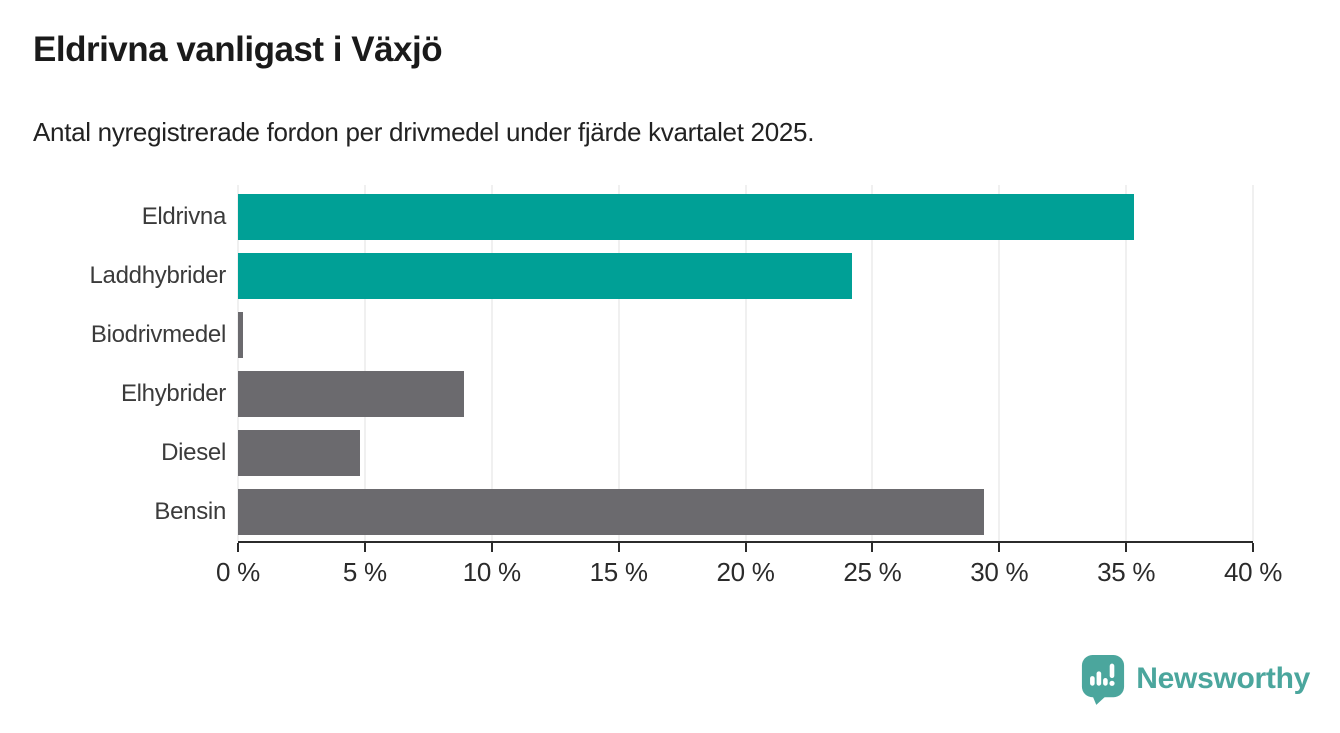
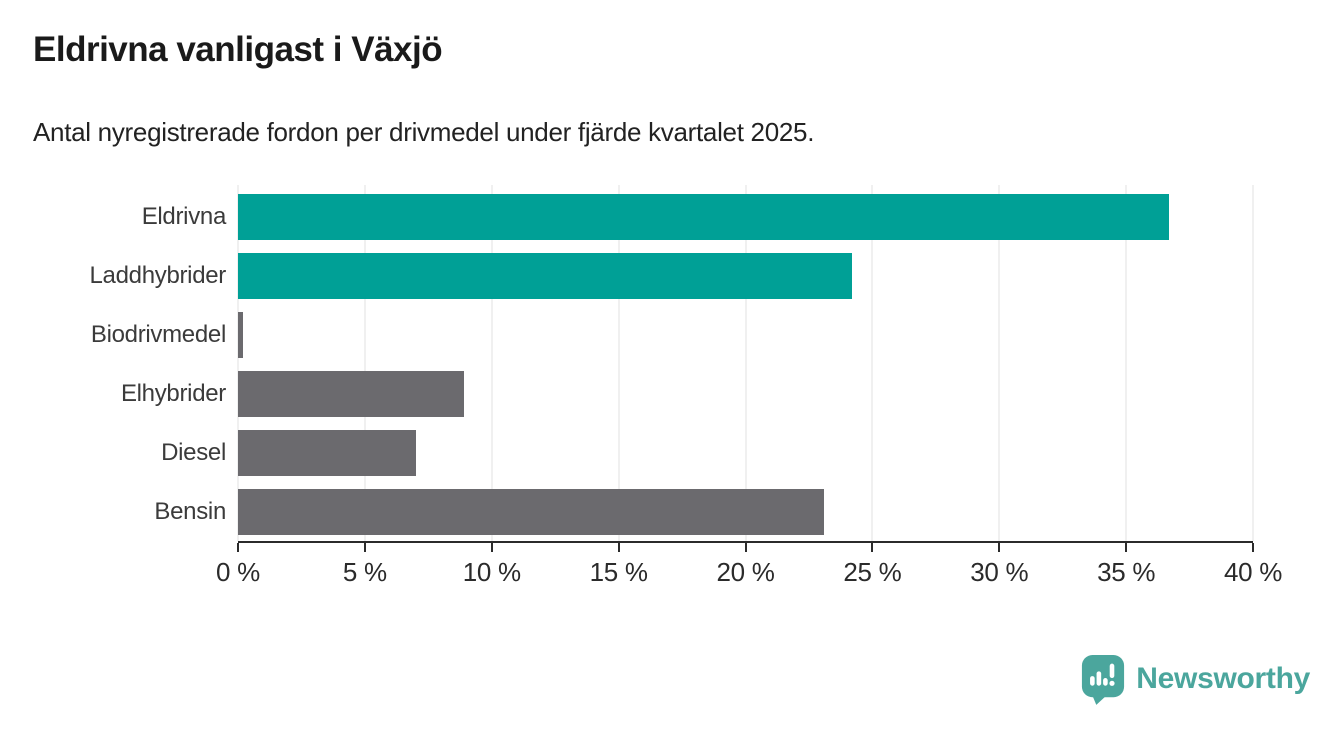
Eldrivna: 35.3% -> 36.7%
Diesel: 4.8% -> 7.0%
Bensin: 29.4% -> 23.1%
